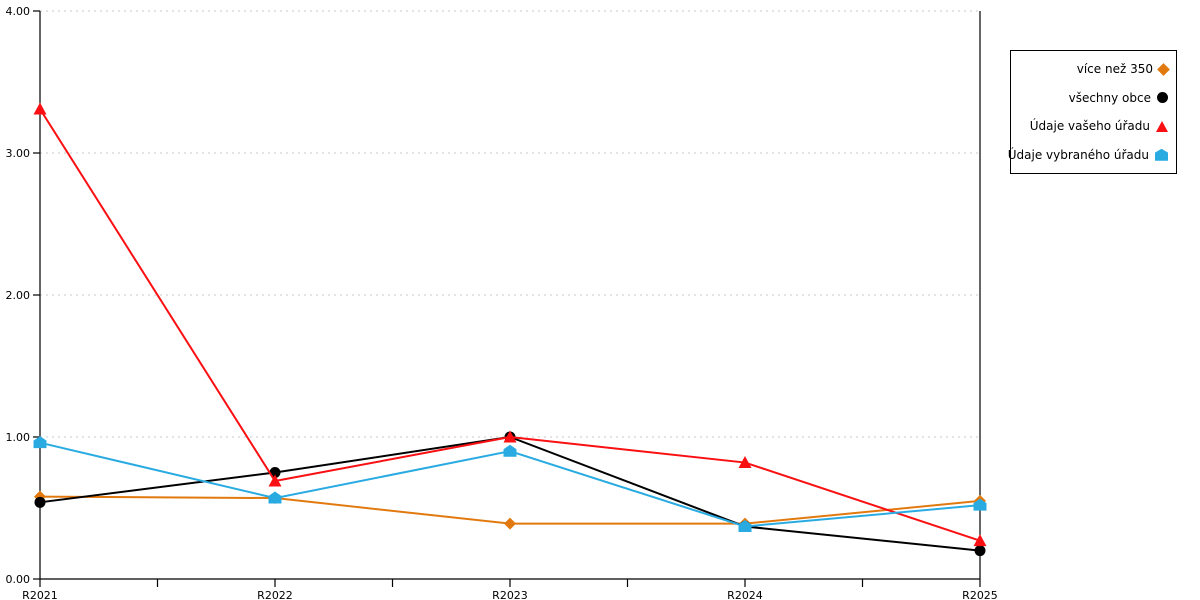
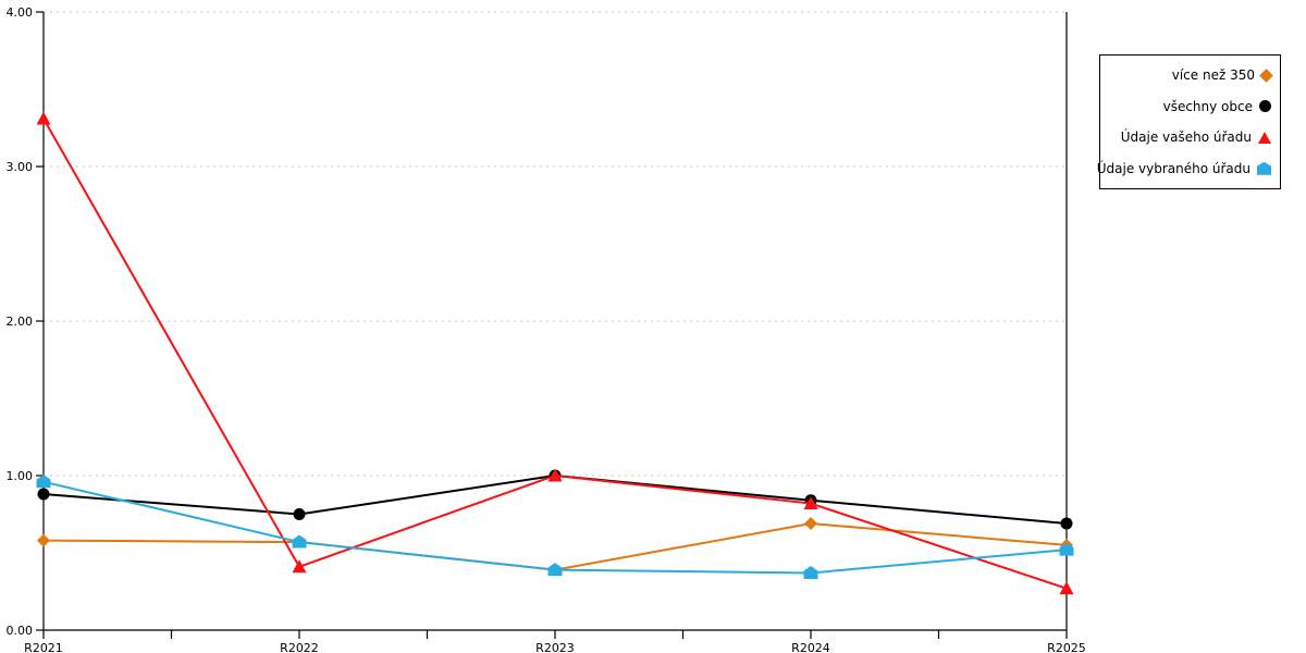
všechny obce/R2021: 0.54 -> 0.88
Údaje vašeho úřadu/R2022: 0.69 -> 0.41
Údaje vybraného úřadu/R2023: 0.90 -> 0.39
více než 350/R2024: 0.39 -> 0.69
všechny obce/R2024: 0.37 -> 0.84
všechny obce/R2025: 0.20 -> 0.69
